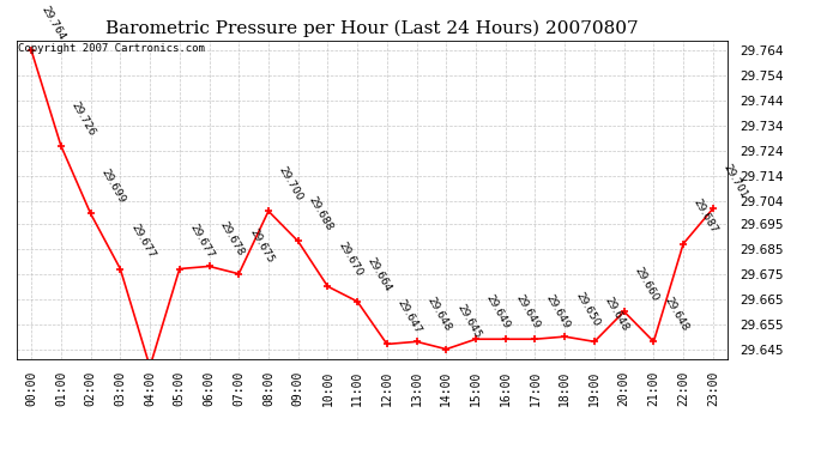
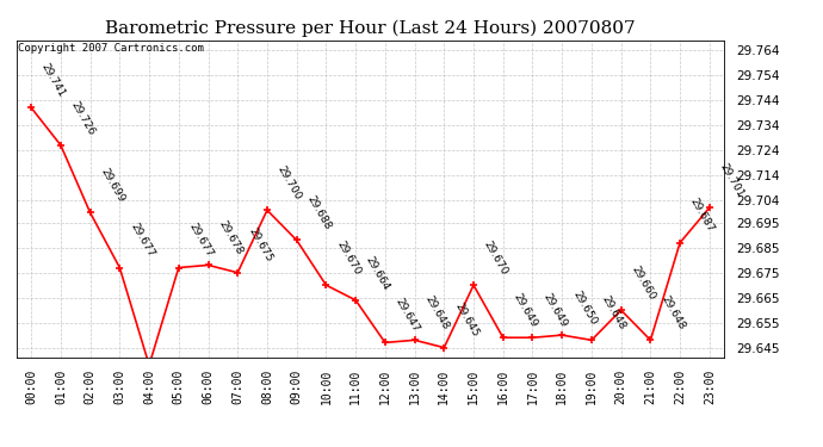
00:00: 29.764 -> 29.741
15:00: 29.649 -> 29.670
